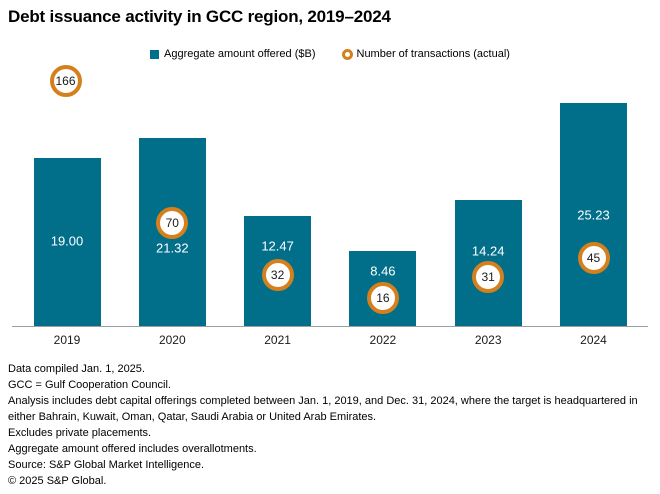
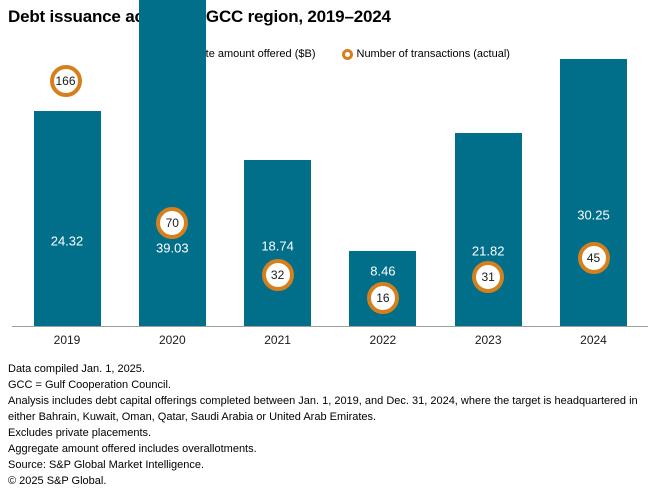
Aggregate amount offered ($B)/2019: 19.00 -> 24.32
Aggregate amount offered ($B)/2020: 21.32 -> 39.03
Aggregate amount offered ($B)/2021: 12.47 -> 18.74
Aggregate amount offered ($B)/2023: 14.24 -> 21.82
Aggregate amount offered ($B)/2024: 25.23 -> 30.25
